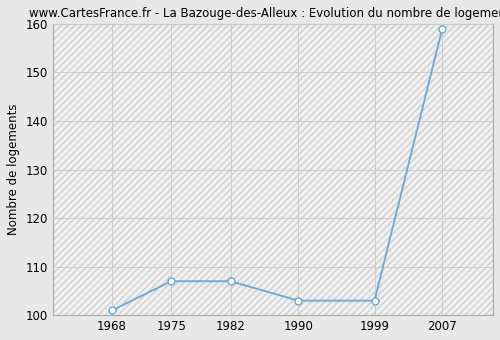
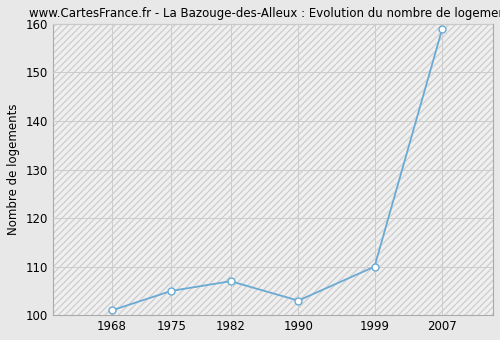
1975: 107 -> 105
1999: 103 -> 110
